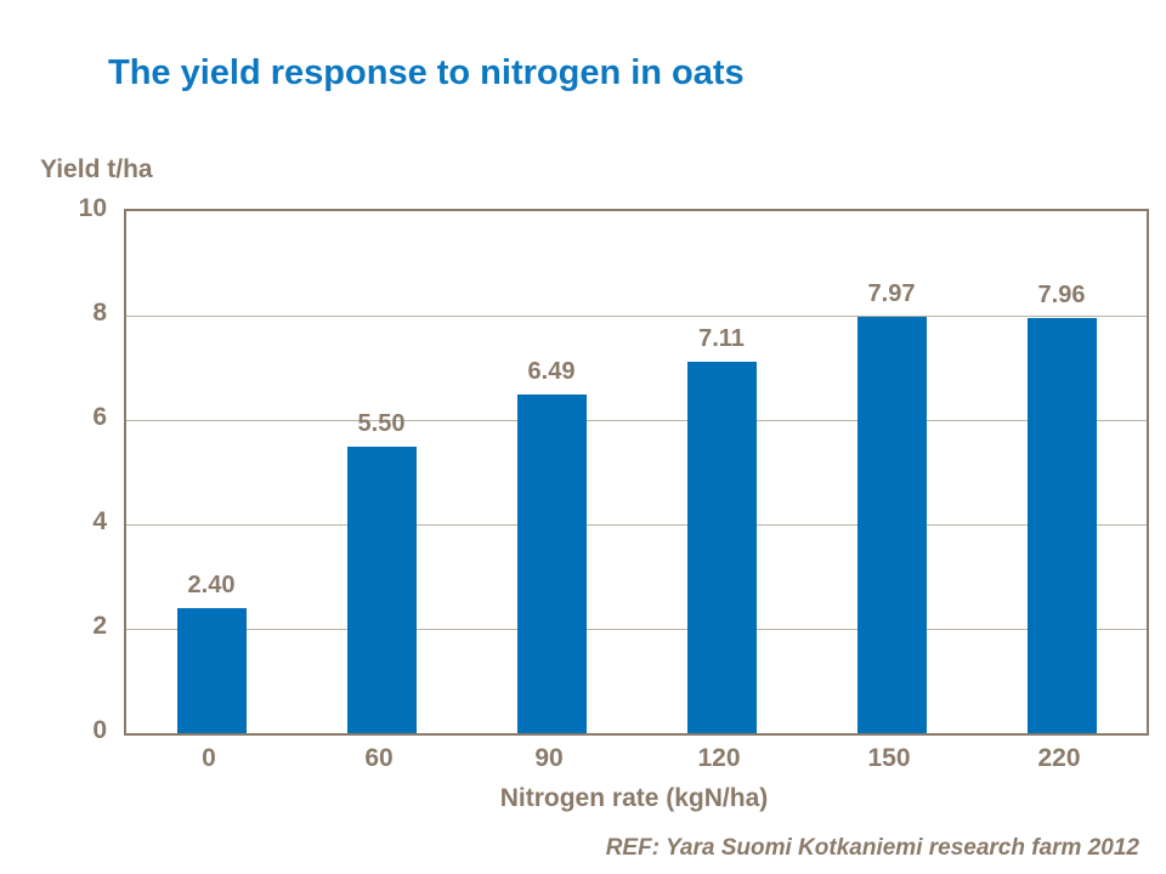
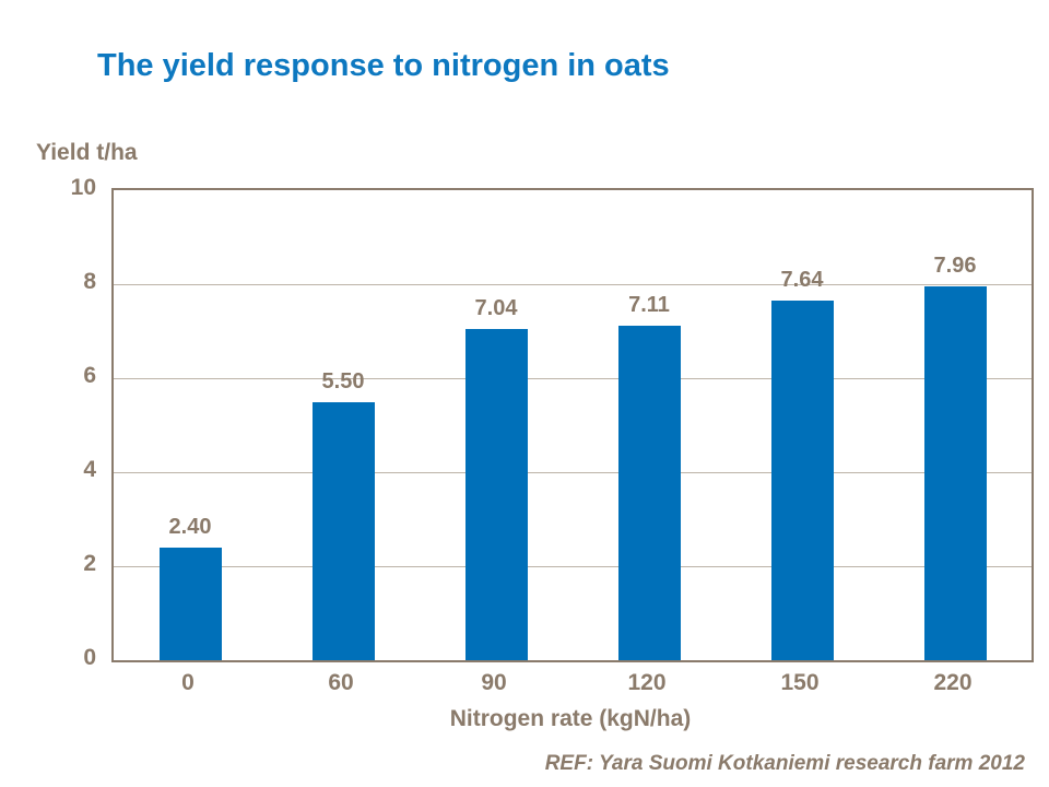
90: 6.49 -> 7.04
150: 7.97 -> 7.64
